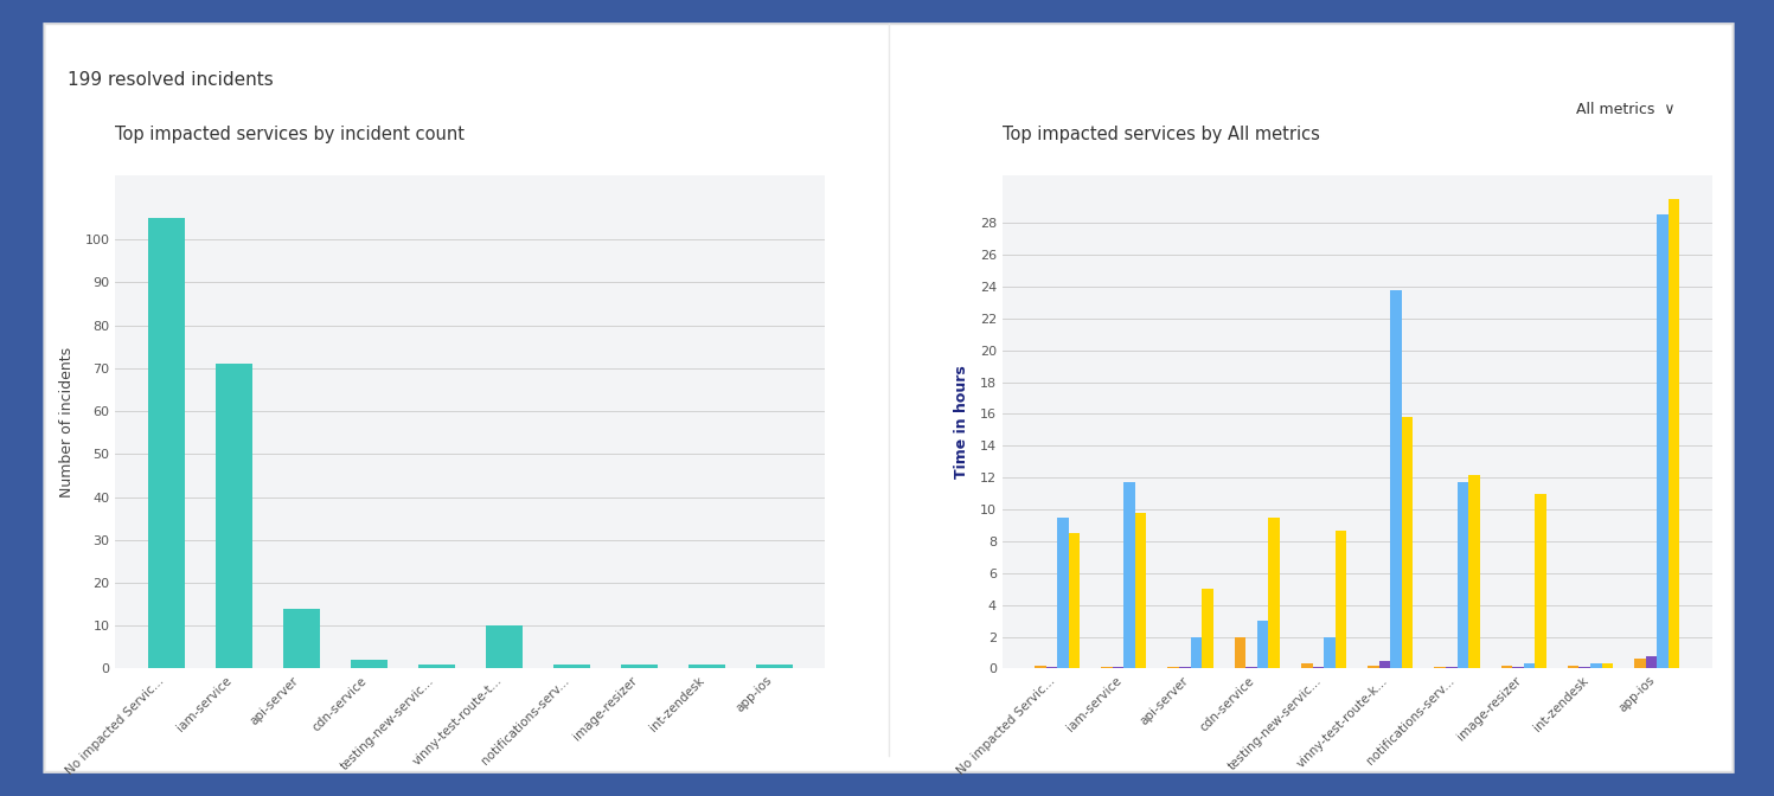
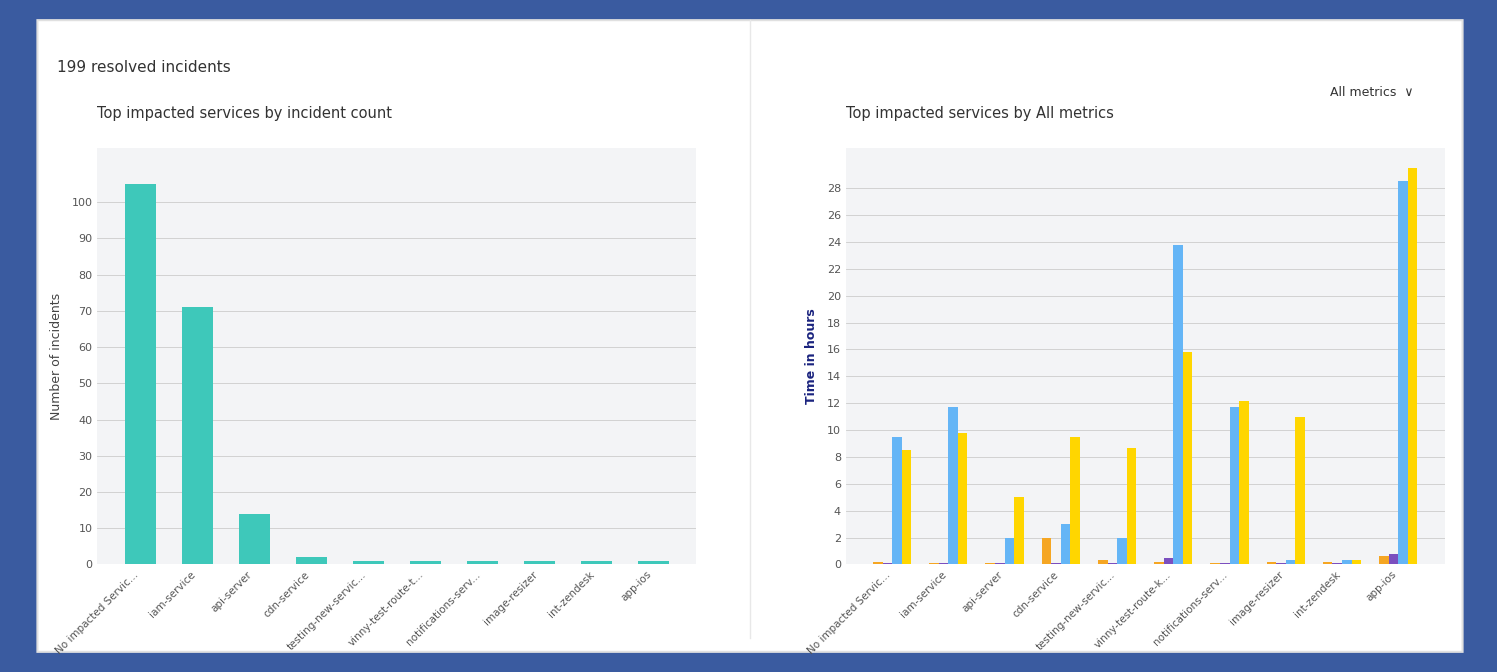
vinny-test-route-t...: 10 -> 1
